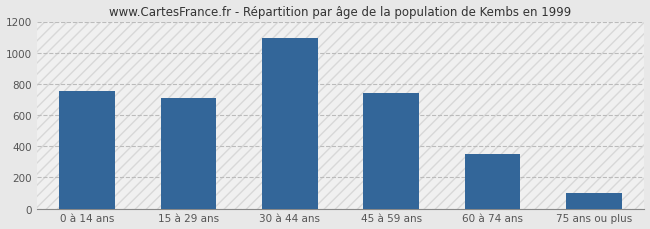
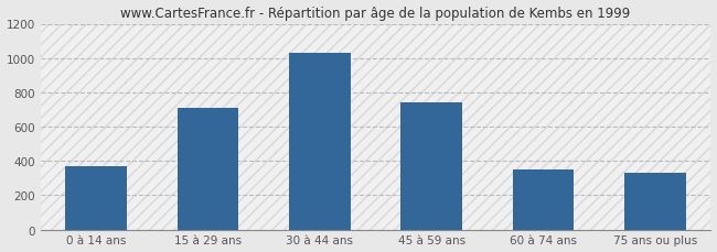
0 à 14 ans: 760 -> 370
30 à 44 ans: 1100 -> 1030
75 ans ou plus: 100 -> 330
